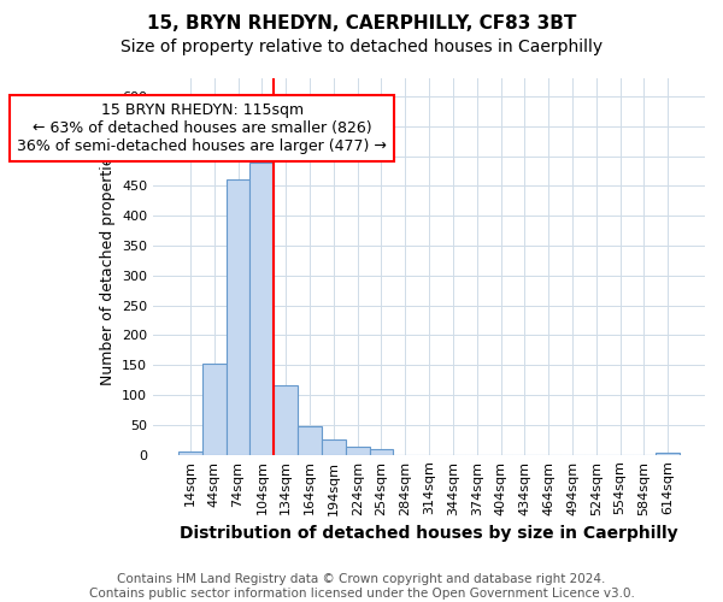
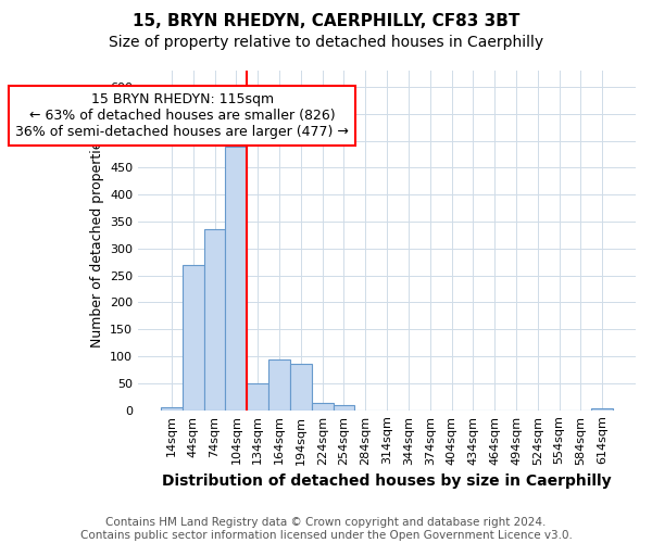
44sqm: 153 -> 270
74sqm: 460 -> 335
134sqm: 117 -> 50
164sqm: 48 -> 95
194sqm: 25 -> 85
